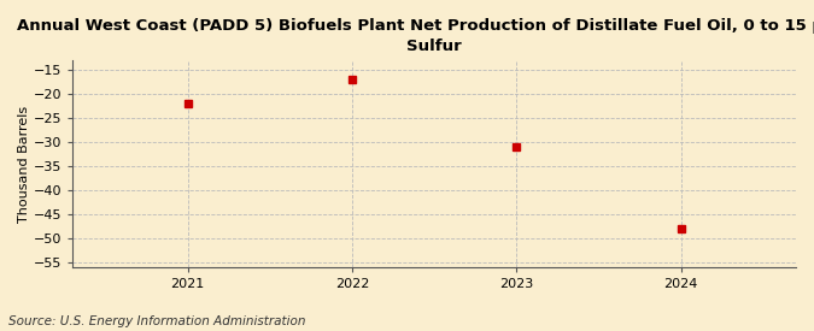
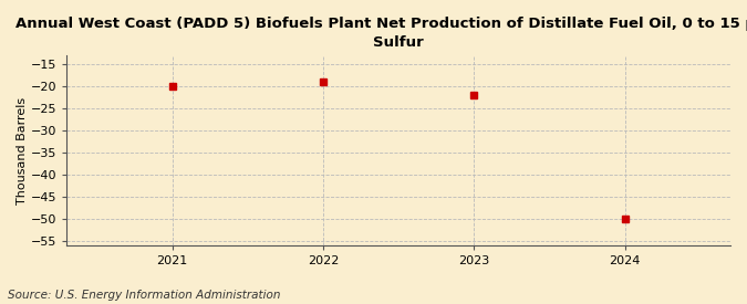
2021: -22 -> -20
2022: -17 -> -19
2023: -31 -> -22
2024: -48 -> -50
